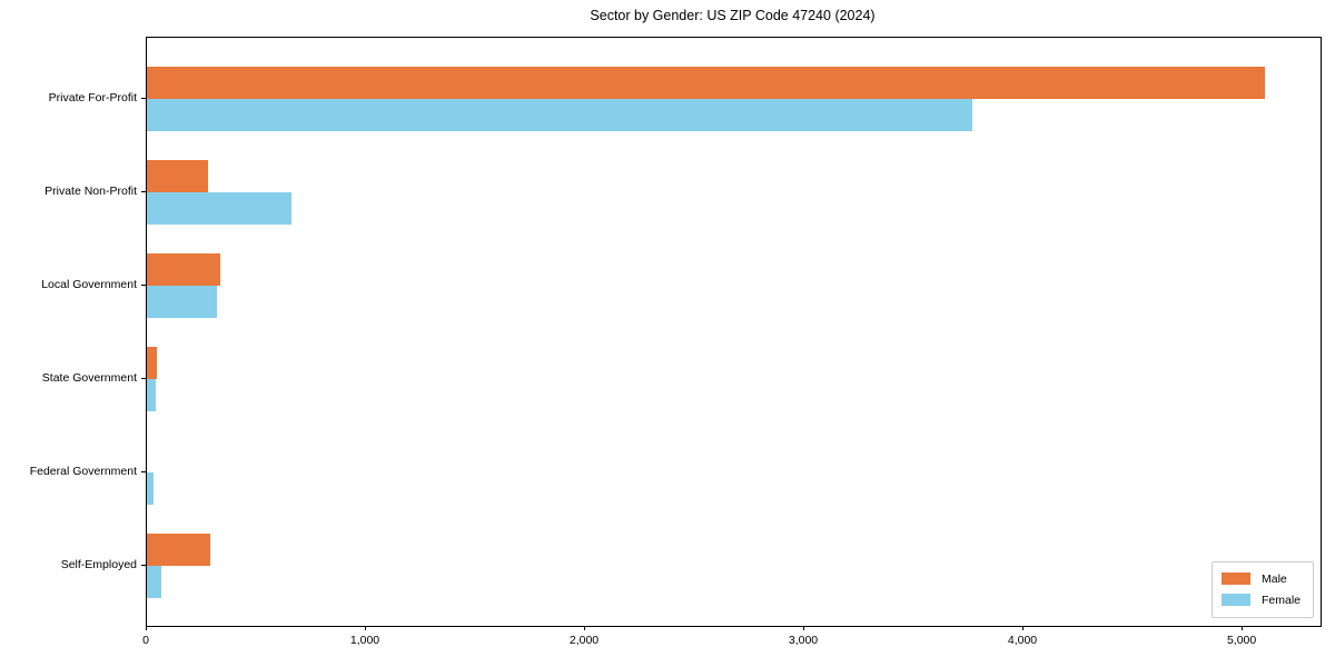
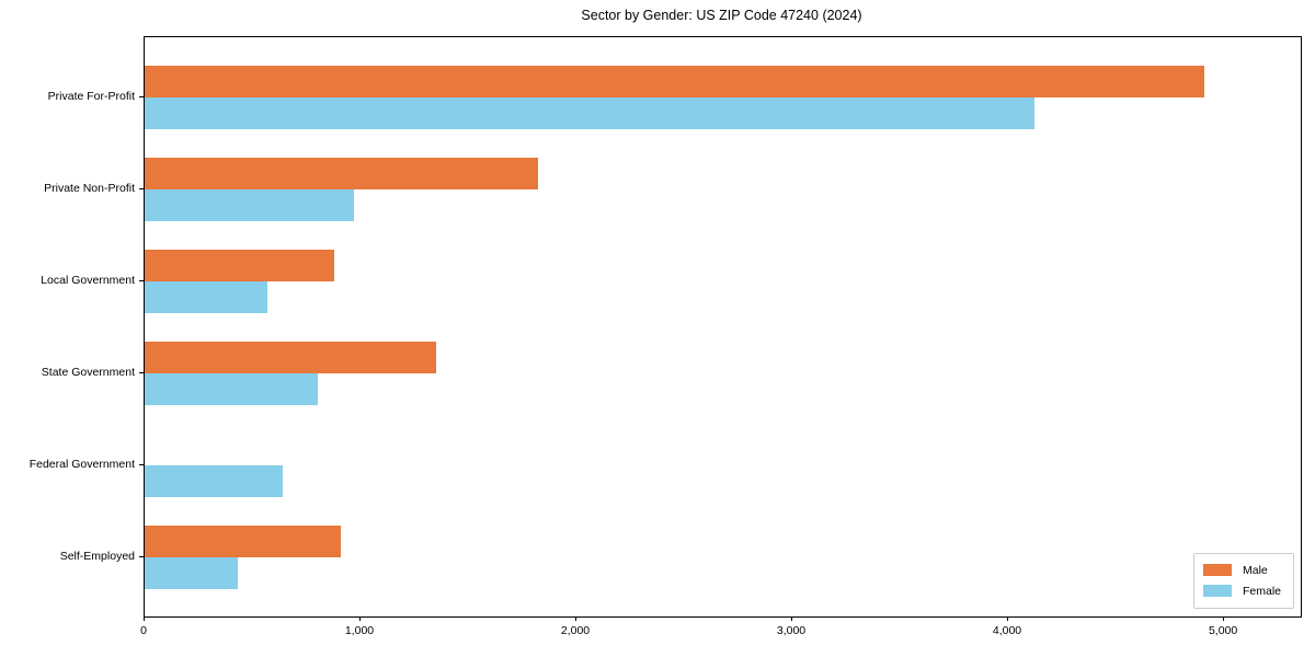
Male/Private For-Profit: 5100 -> 4910
Female/Private For-Profit: 3760 -> 4120
Male/Private Non-Profit: 280 -> 1820
Female/Private Non-Profit: 660 -> 970
Male/Local Government: 340 -> 880
Female/Local Government: 320 -> 570
Male/State Government: 40 -> 1350
Female/State Government: 40 -> 800
Female/Federal Government: 30 -> 640
Male/Self-Employed: 290 -> 910
Female/Self-Employed: 60 -> 430
